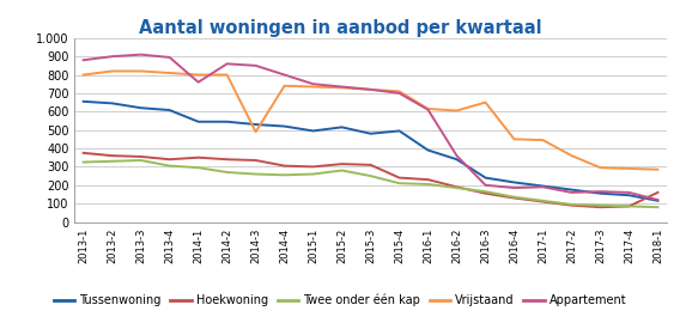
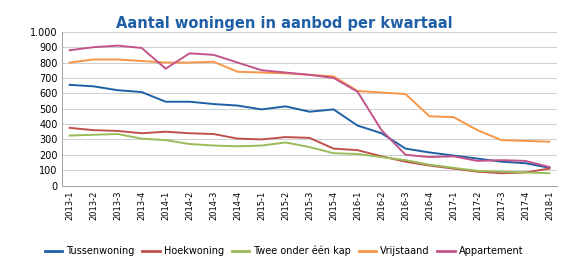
Vrijstaand/2014-3: 490 -> 800
Vrijstaand/2016-3: 650 -> 600
Hoekwoning/2018-1: 160 -> 110
